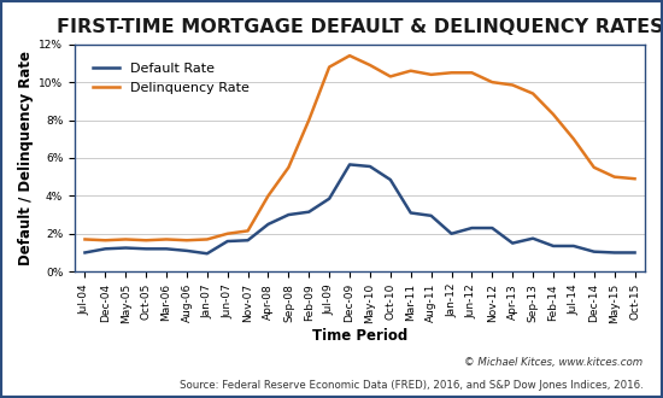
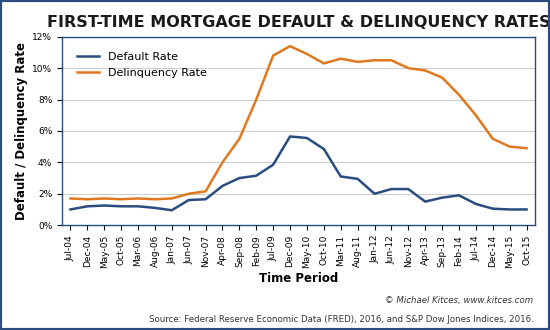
Default Rate/Feb-14: 1.4% -> 1.9%
